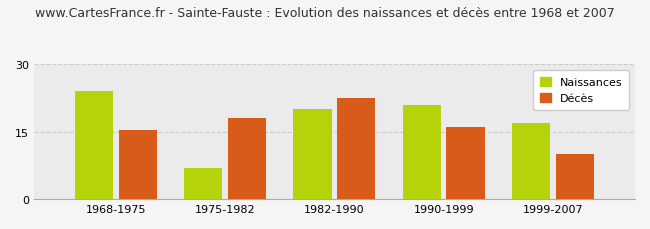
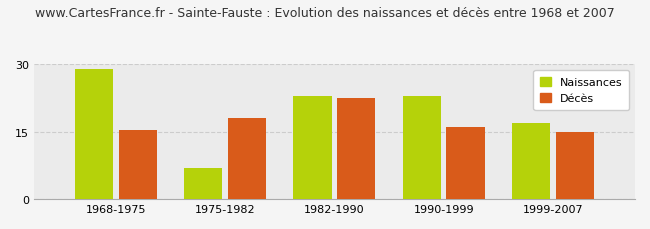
Naissances/1968-1975: 24 -> 29
Naissances/1982-1990: 20 -> 23
Naissances/1990-1999: 21 -> 23
Décès/1999-2007: 10.0 -> 15.0
